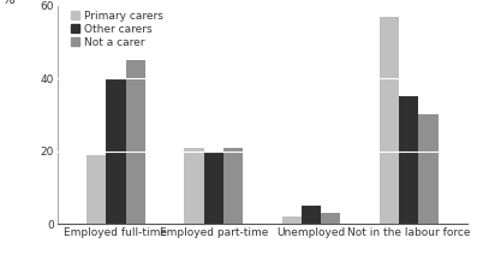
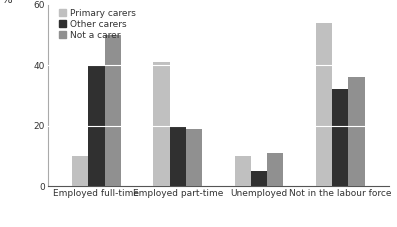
Primary carers/Employed full-time: 19 -> 10
Not a carer/Employed full-time: 45 -> 50
Primary carers/Employed part-time: 21 -> 41
Not a carer/Employed part-time: 21 -> 19
Primary carers/Unemployed: 2 -> 10
Not a carer/Unemployed: 3 -> 11
Primary carers/Not in the labour force: 57 -> 54
Other carers/Not in the labour force: 35 -> 32
Not a carer/Not in the labour force: 30 -> 36
